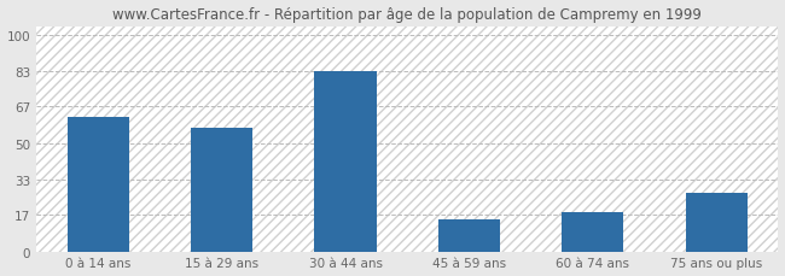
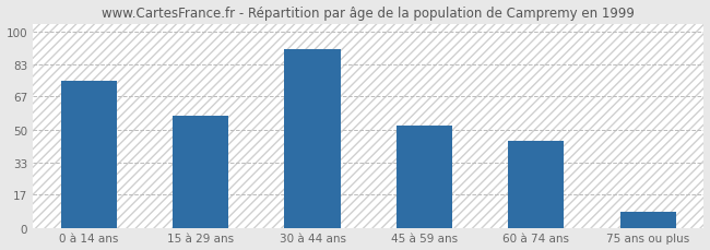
0 à 14 ans: 62 -> 75
30 à 44 ans: 83 -> 91
45 à 59 ans: 15 -> 52
60 à 74 ans: 18 -> 44
75 ans ou plus: 27 -> 8
